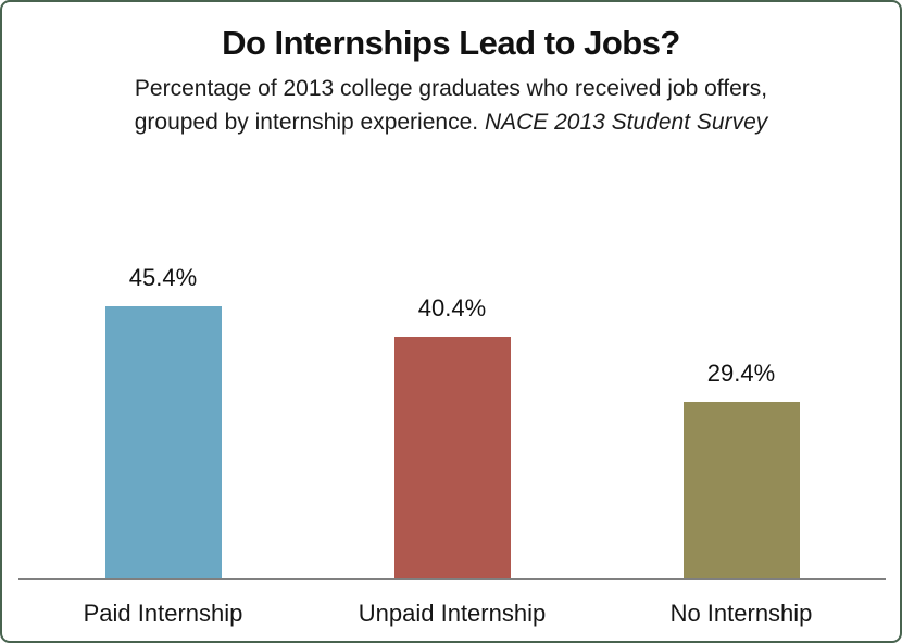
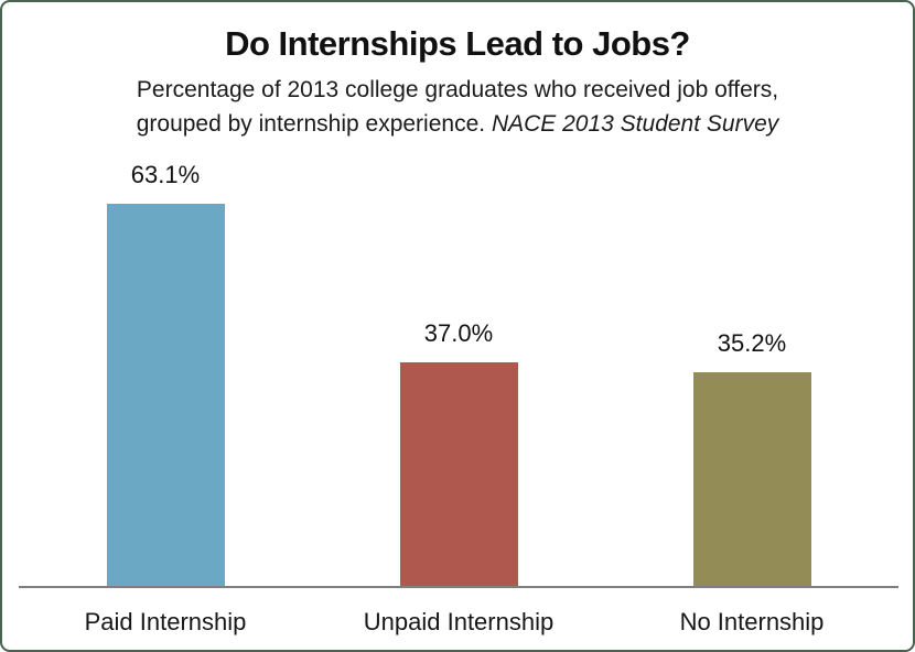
Paid Internship: 45.4% -> 63.1%
Unpaid Internship: 40.4% -> 37.0%
No Internship: 29.4% -> 35.2%
